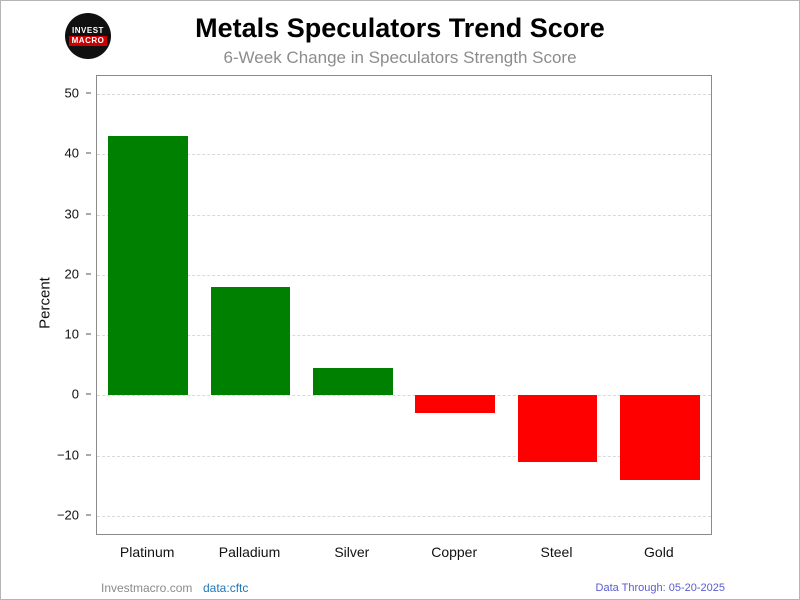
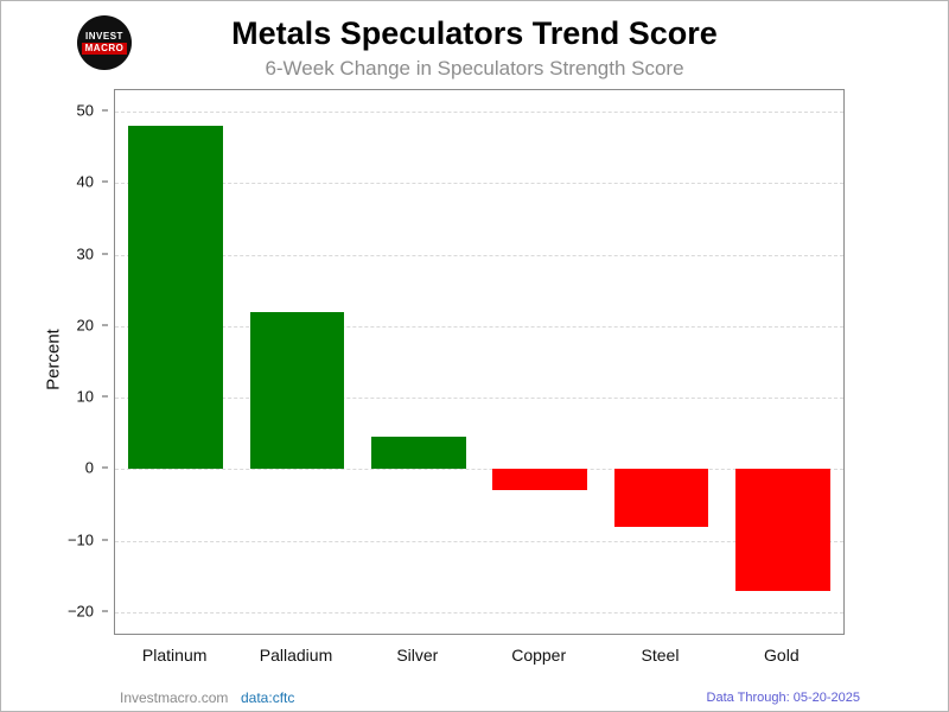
Platinum: 43 -> 48
Palladium: 18 -> 22
Steel: -11 -> -8
Gold: -14 -> -17
